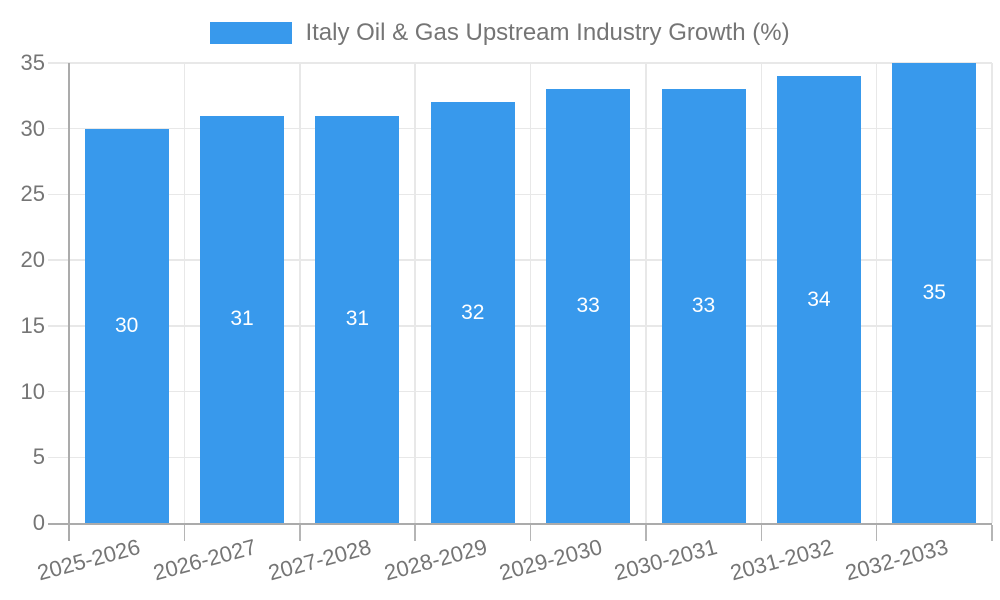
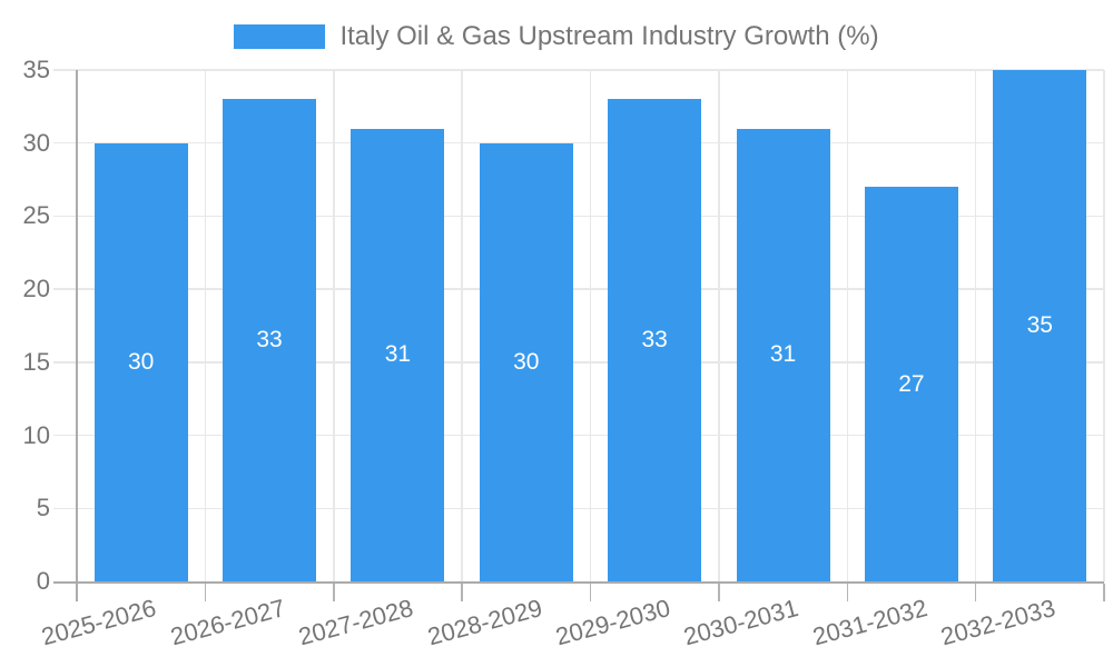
2026-2027: 31 -> 33
2028-2029: 32 -> 30
2030-2031: 33 -> 31
2031-2032: 34 -> 27
